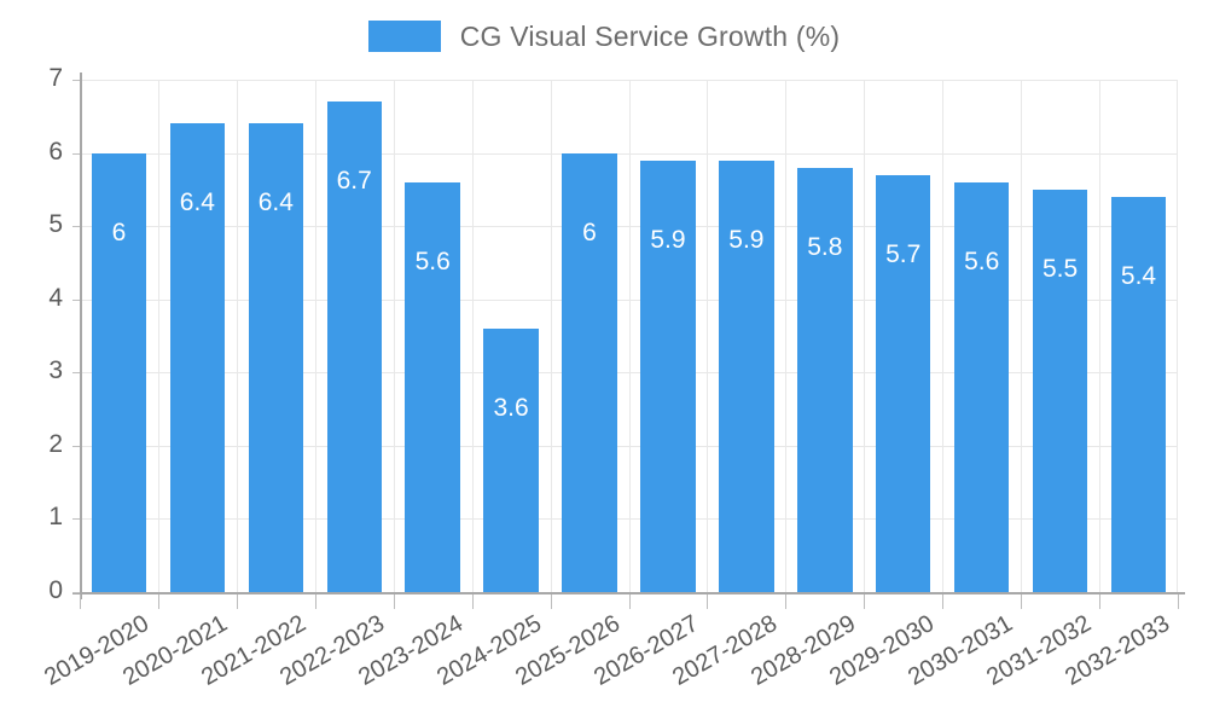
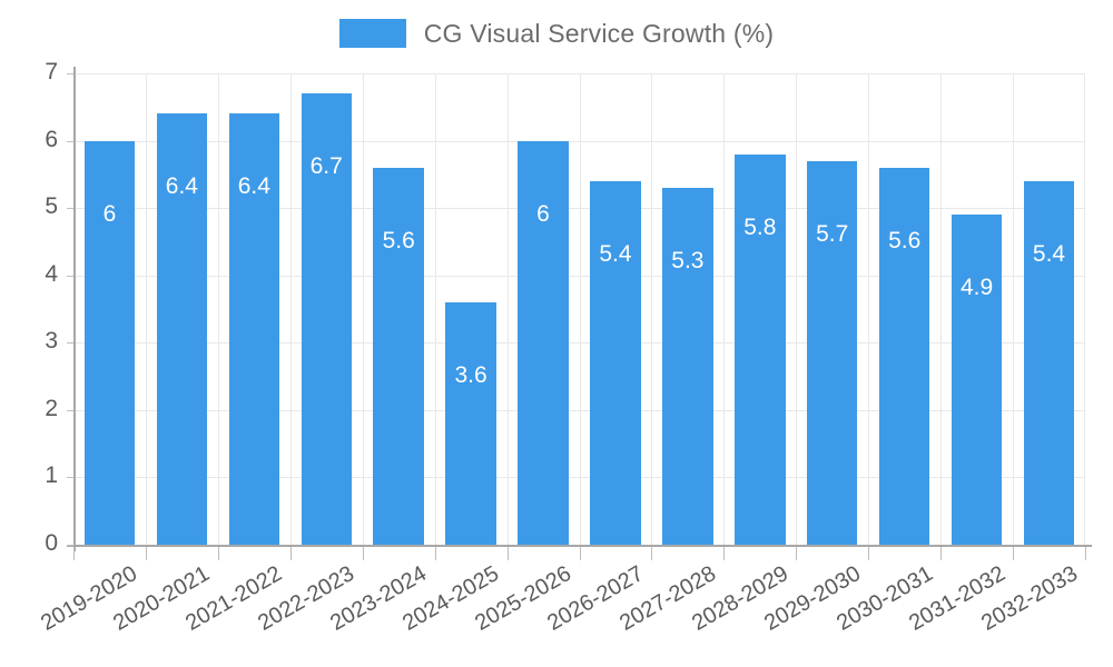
2026-2027: 5.9 -> 5.4
2027-2028: 5.9 -> 5.3
2031-2032: 5.5 -> 4.9
